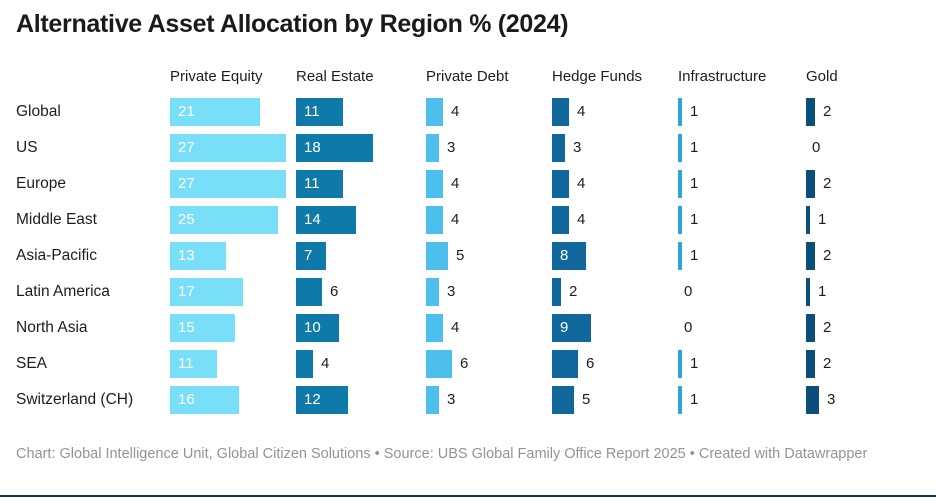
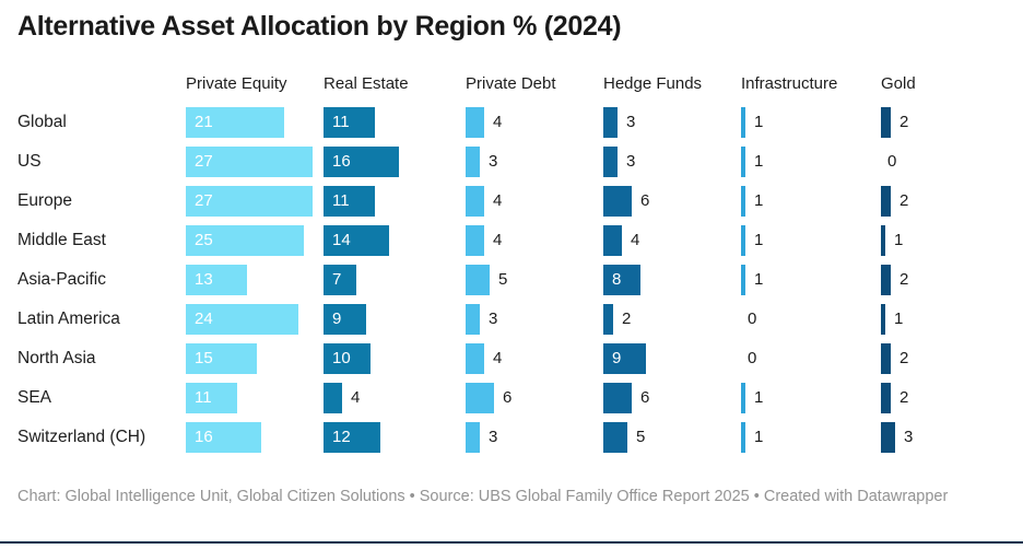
Hedge Funds/Global: 4 -> 3
Real Estate/US: 18 -> 16
Hedge Funds/Europe: 4 -> 6
Private Equity/Latin America: 17 -> 24
Real Estate/Latin America: 6 -> 9
